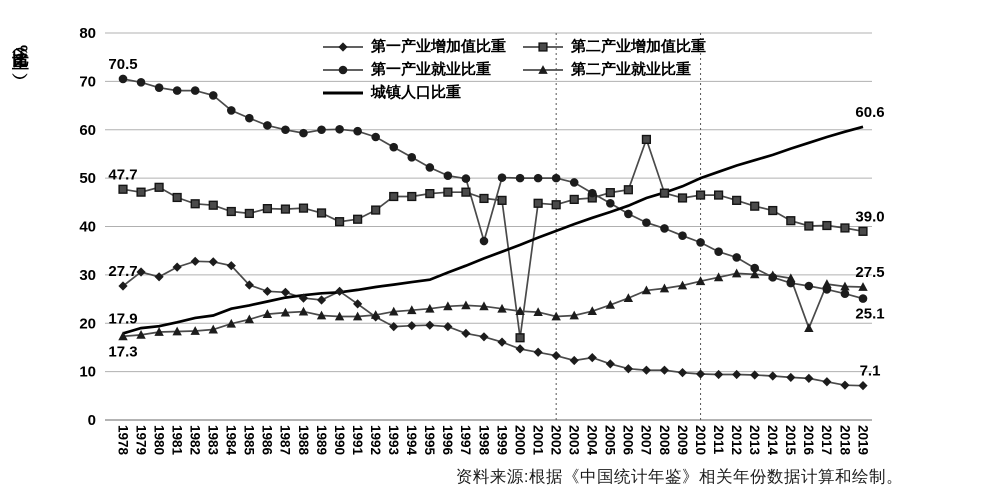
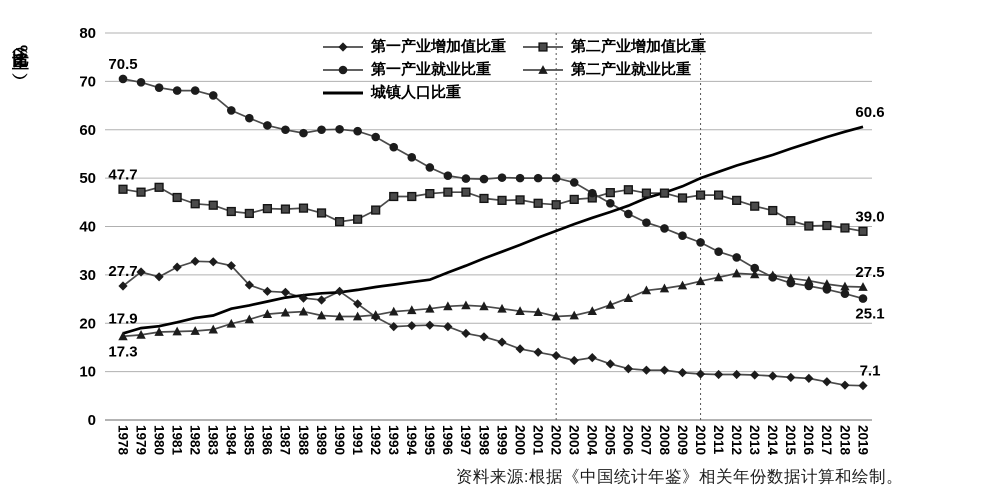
第一产业就业比重/1998: 37 -> 50
第二产业增加值比重/2000: 17 -> 46
第二产业增加值比重/2007: 58 -> 47
第二产业就业比重/2016: 19 -> 29
